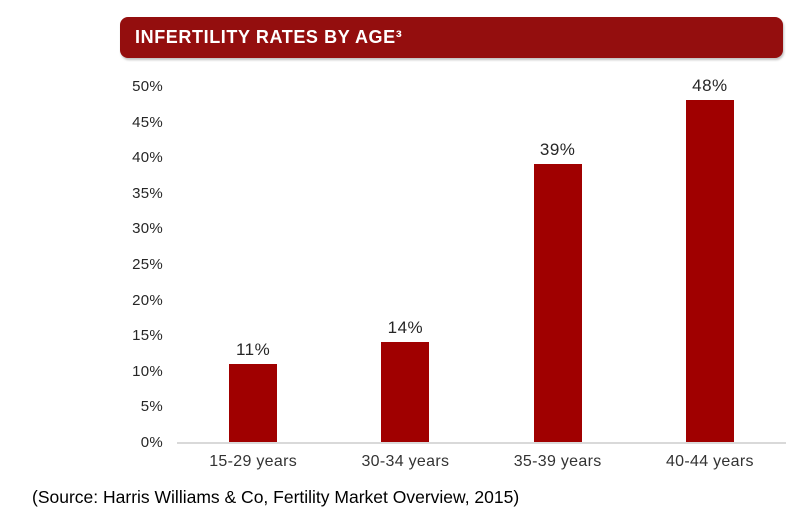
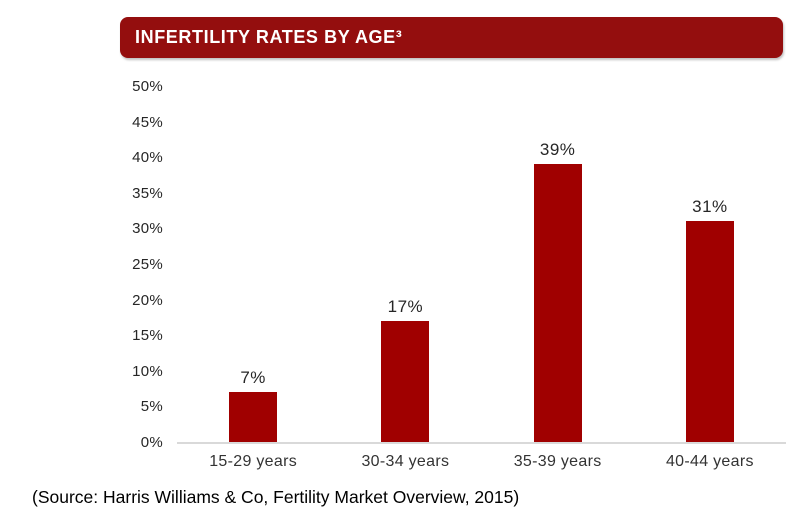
15-29 years: 11% -> 7%
30-34 years: 14% -> 17%
40-44 years: 48% -> 31%
